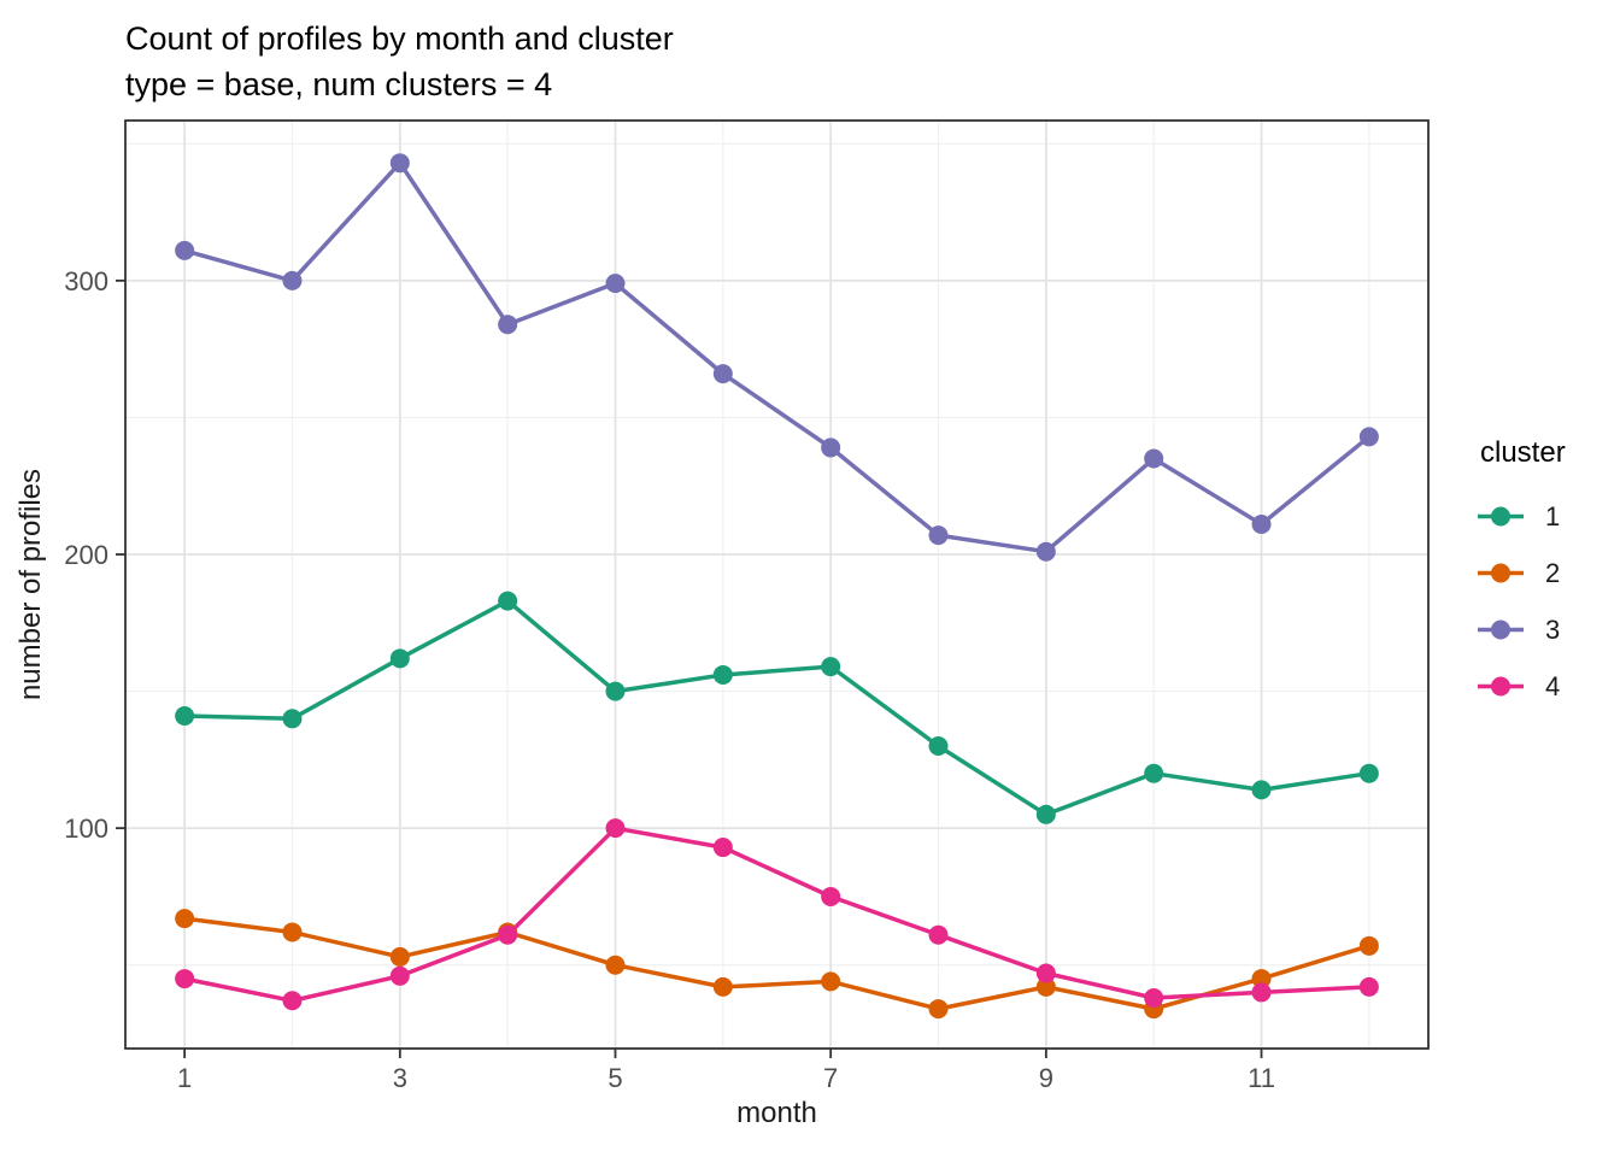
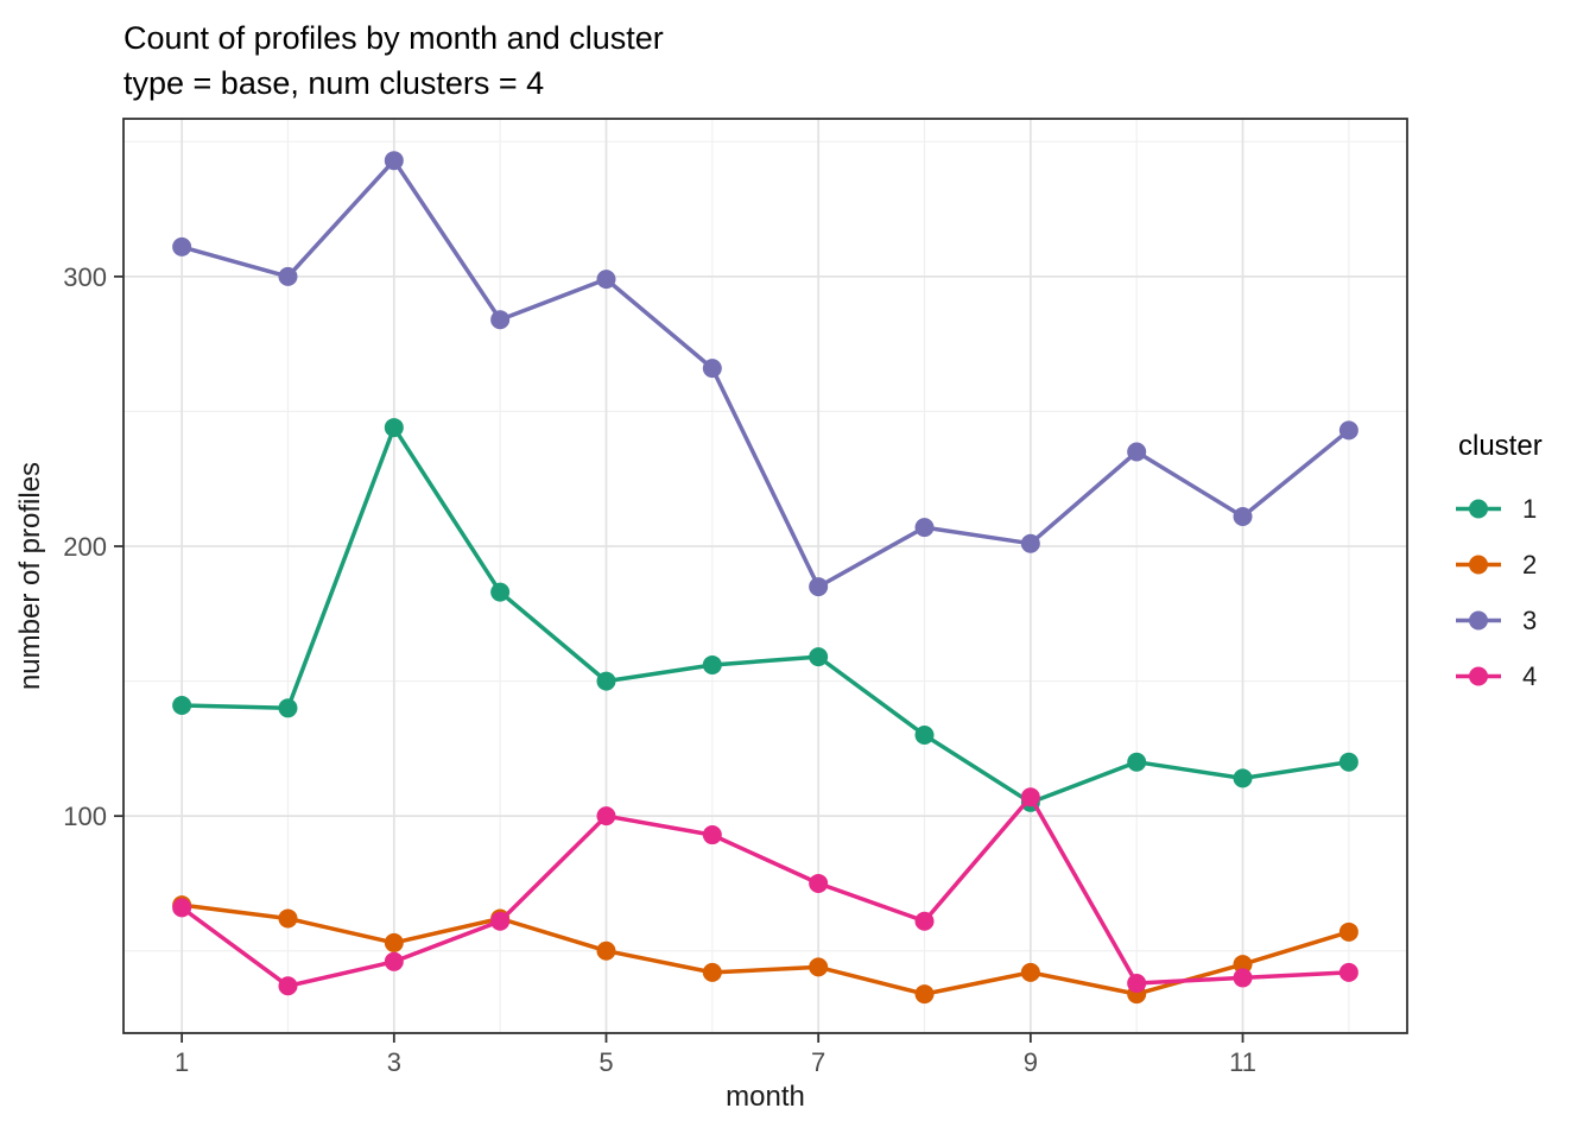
4/1: 45 -> 66
1/3: 162 -> 244
3/7: 239 -> 185
4/9: 47 -> 107
